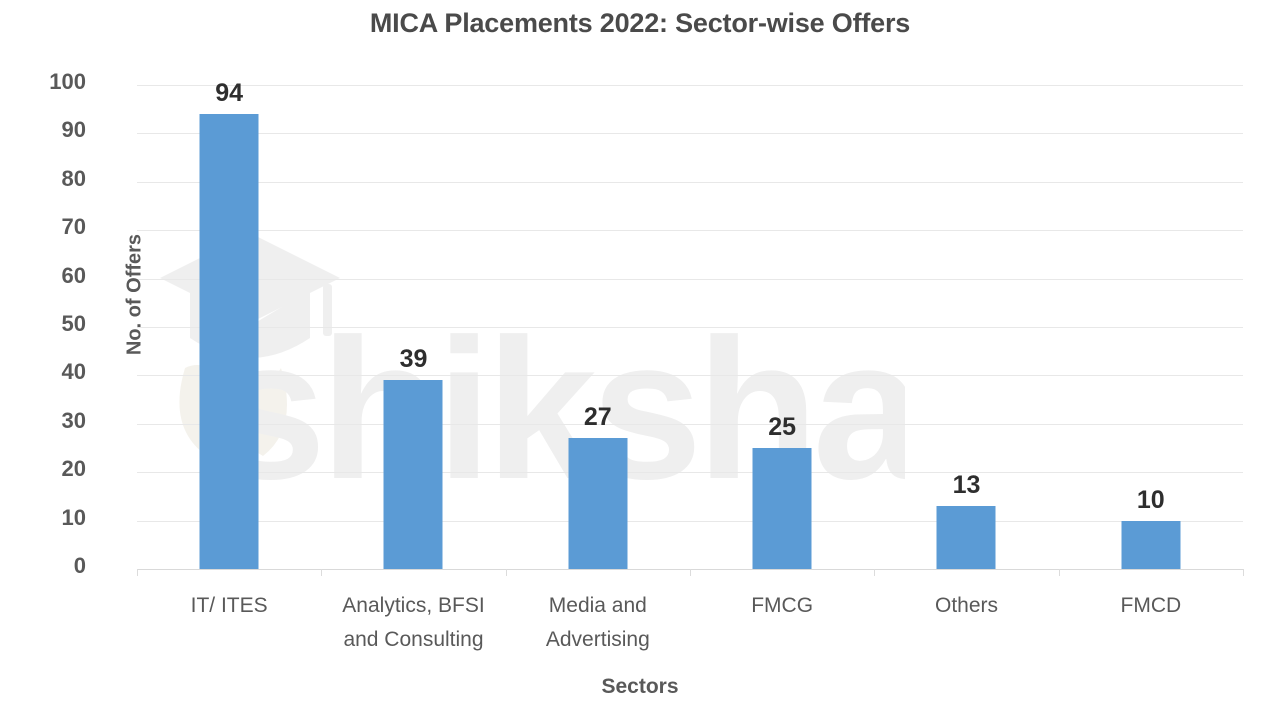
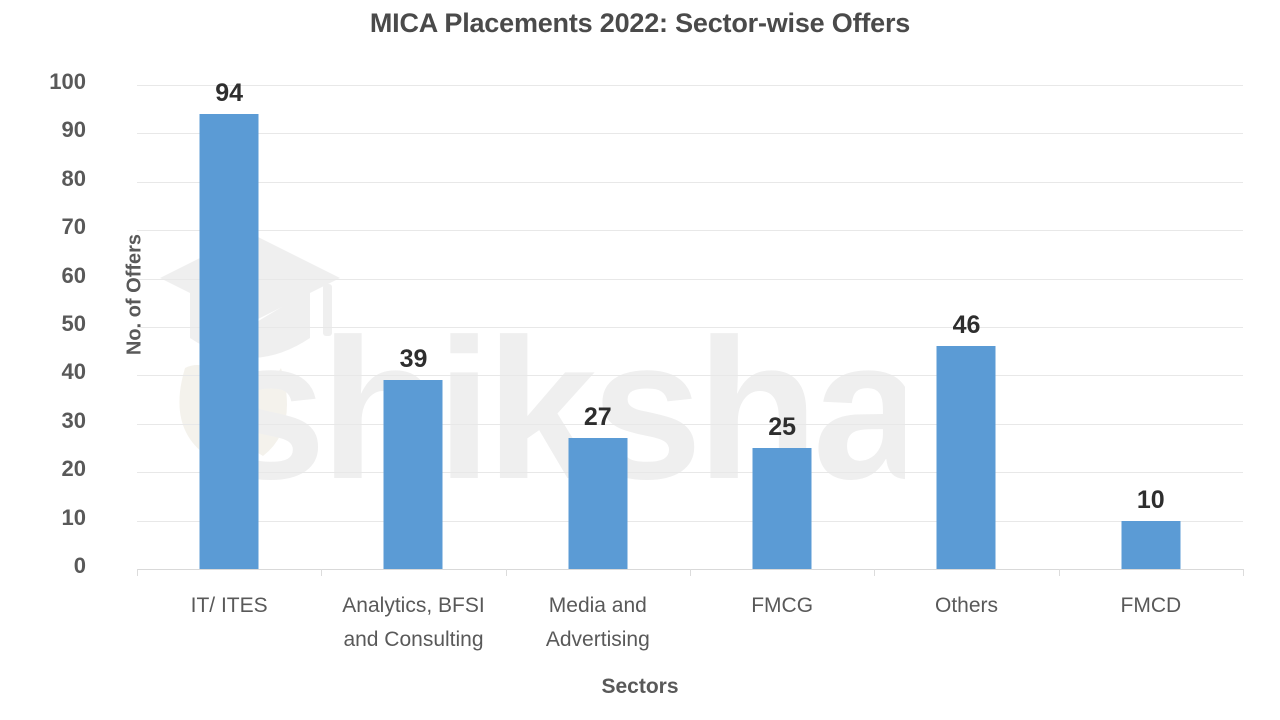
Others: 13 -> 46
